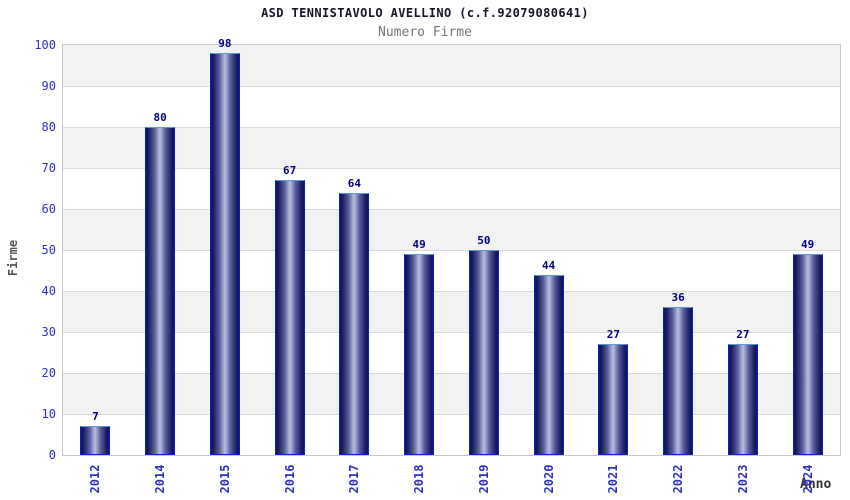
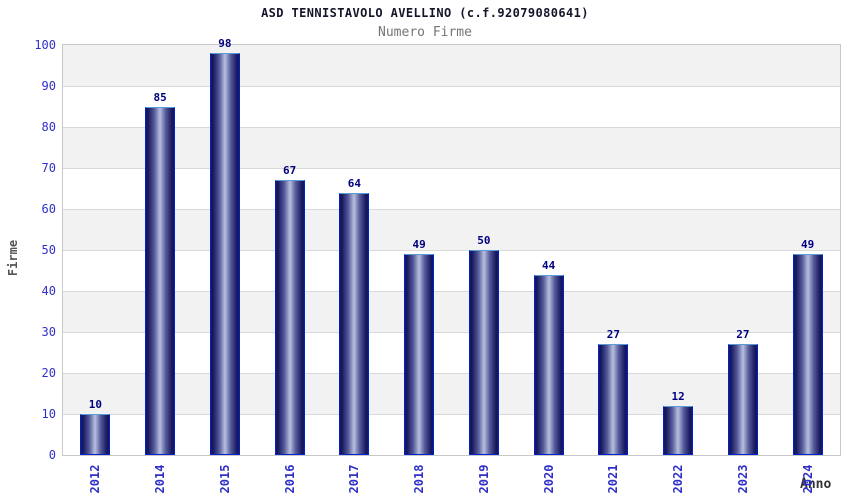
2012: 7 -> 10
2014: 80 -> 85
2022: 36 -> 12
